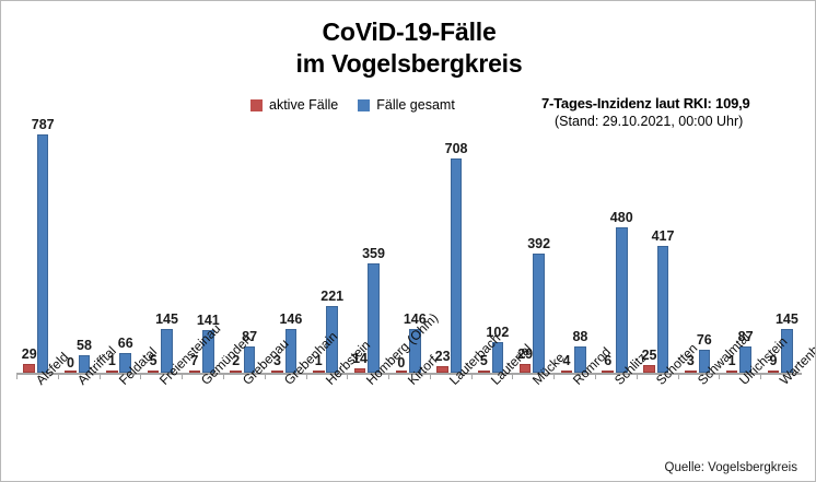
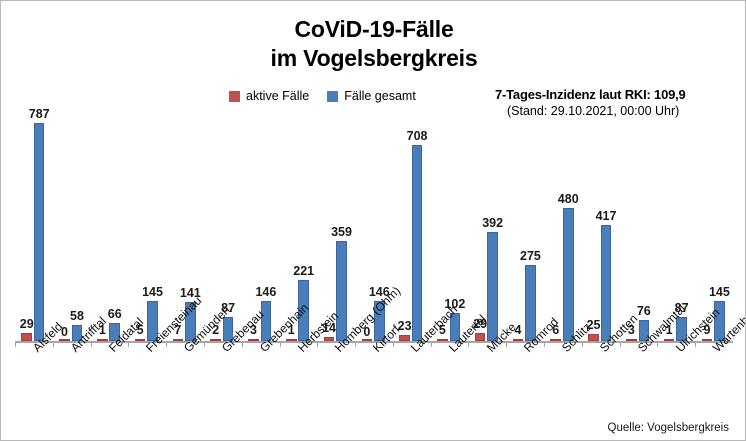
Fälle gesamt/Romrod: 88 -> 275
